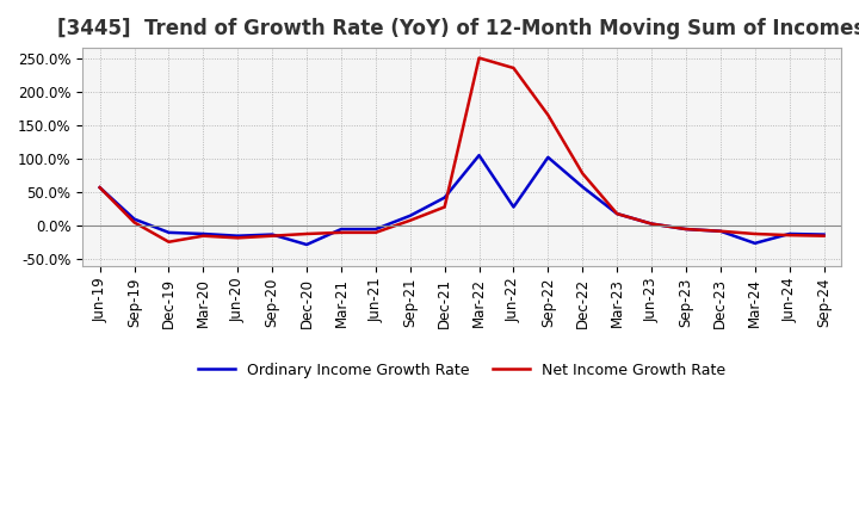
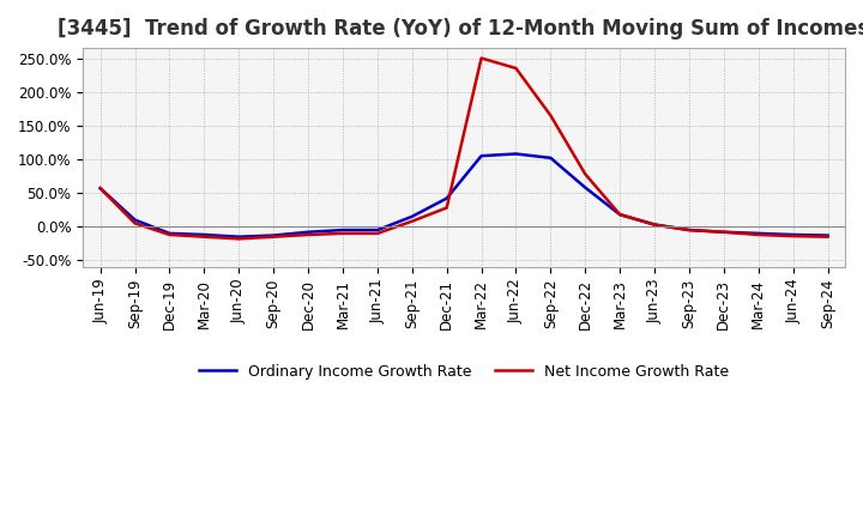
Net Income Growth Rate/Dec-19: -24% -> -12%
Ordinary Income Growth Rate/Dec-20: -28% -> -8%
Ordinary Income Growth Rate/Jun-22: 28% -> 108%
Ordinary Income Growth Rate/Mar-24: -26% -> -10%
